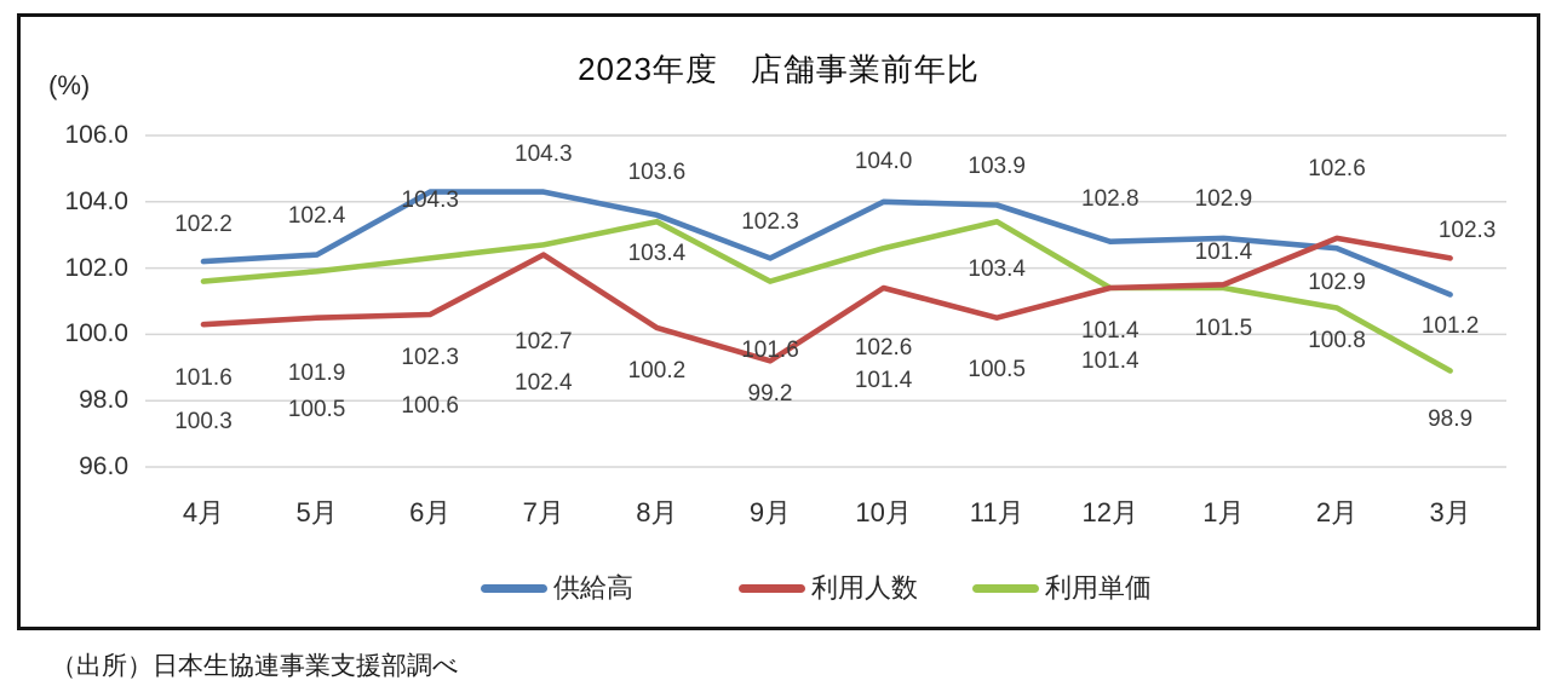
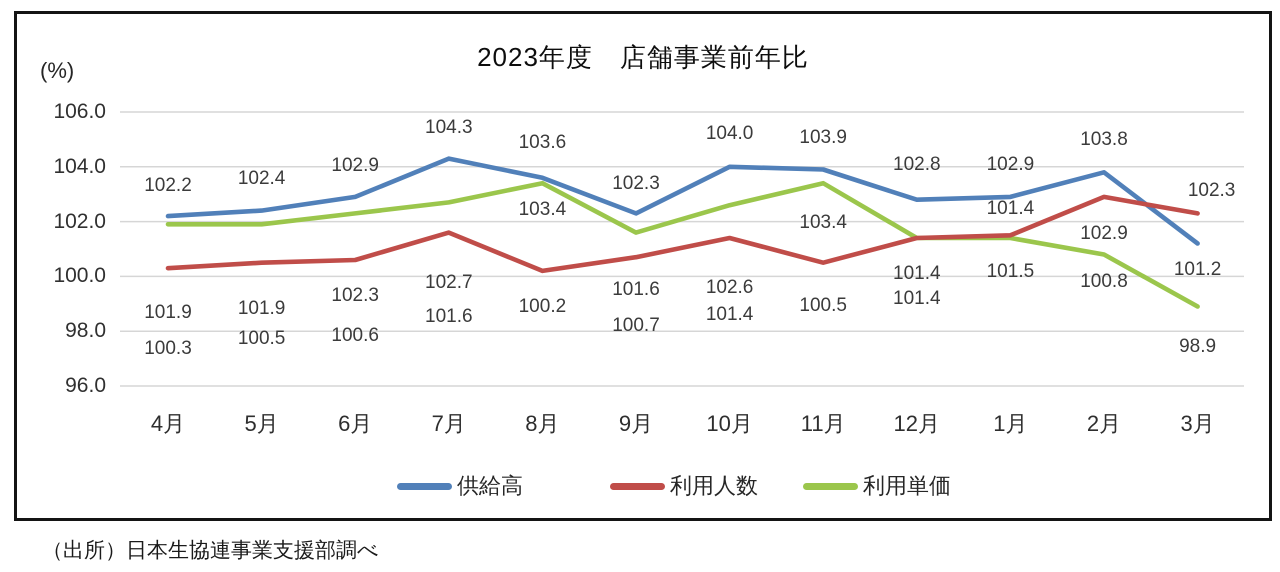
利用単価/4月: 101.6 -> 101.9
供給高/6月: 104.3 -> 102.9
利用人数/7月: 102.4 -> 101.6
利用人数/9月: 99.2 -> 100.7
供給高/2月: 102.6 -> 103.8
